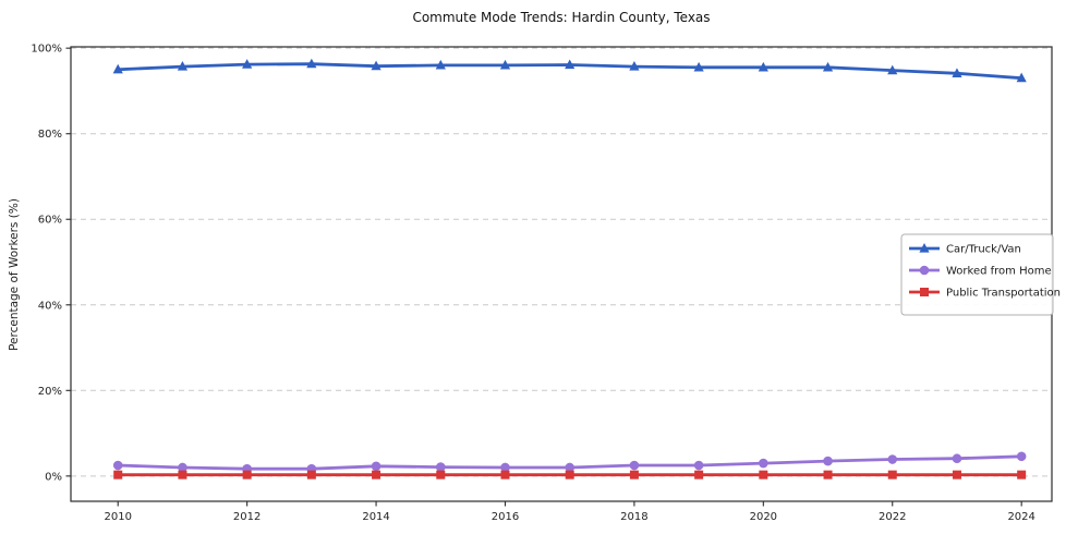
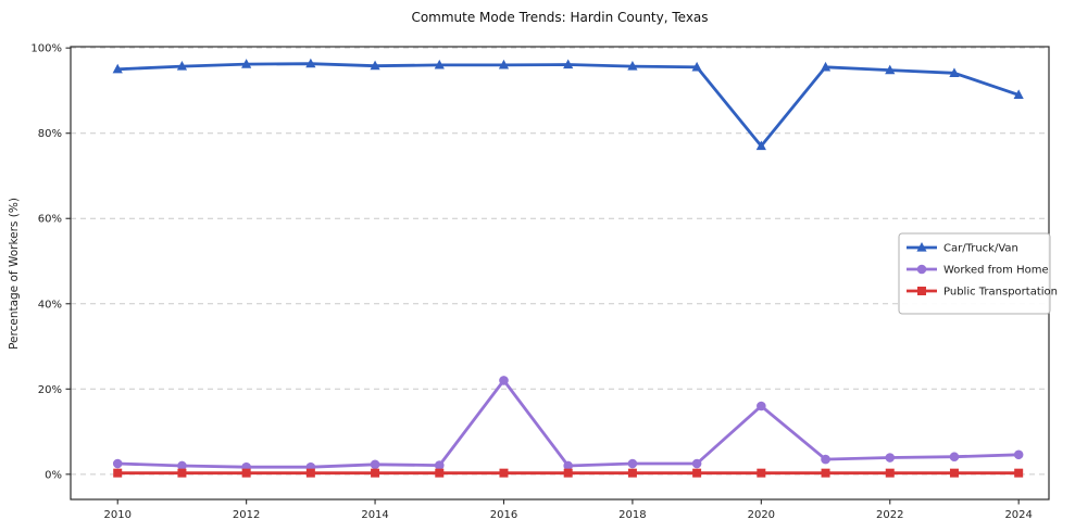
Worked from Home/2016: 2% -> 22%
Car/Truck/Van/2020: 96% -> 77%
Worked from Home/2020: 3% -> 16%
Car/Truck/Van/2024: 93% -> 89%
